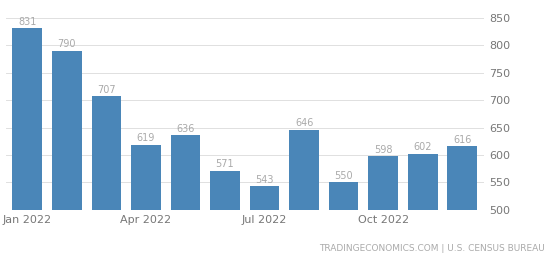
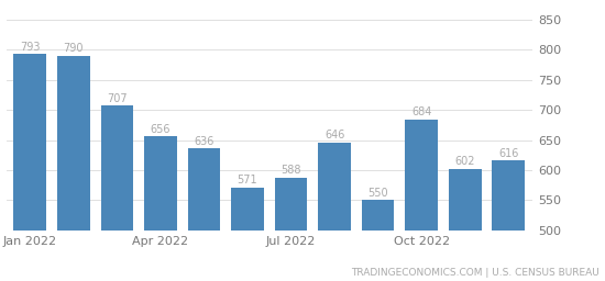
Jan 2022: 831 -> 793
Apr 2022: 619 -> 656
Jul 2022: 543 -> 588
Oct 2022: 598 -> 684
